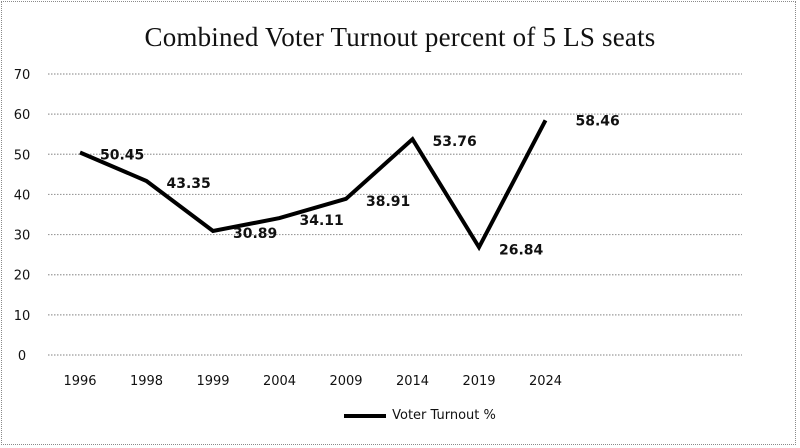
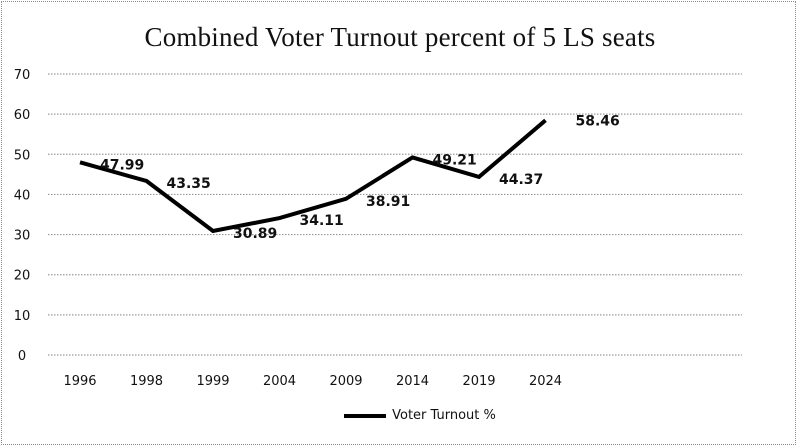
1996: 50.45 -> 47.99
2014: 53.76 -> 49.21
2019: 26.84 -> 44.37
